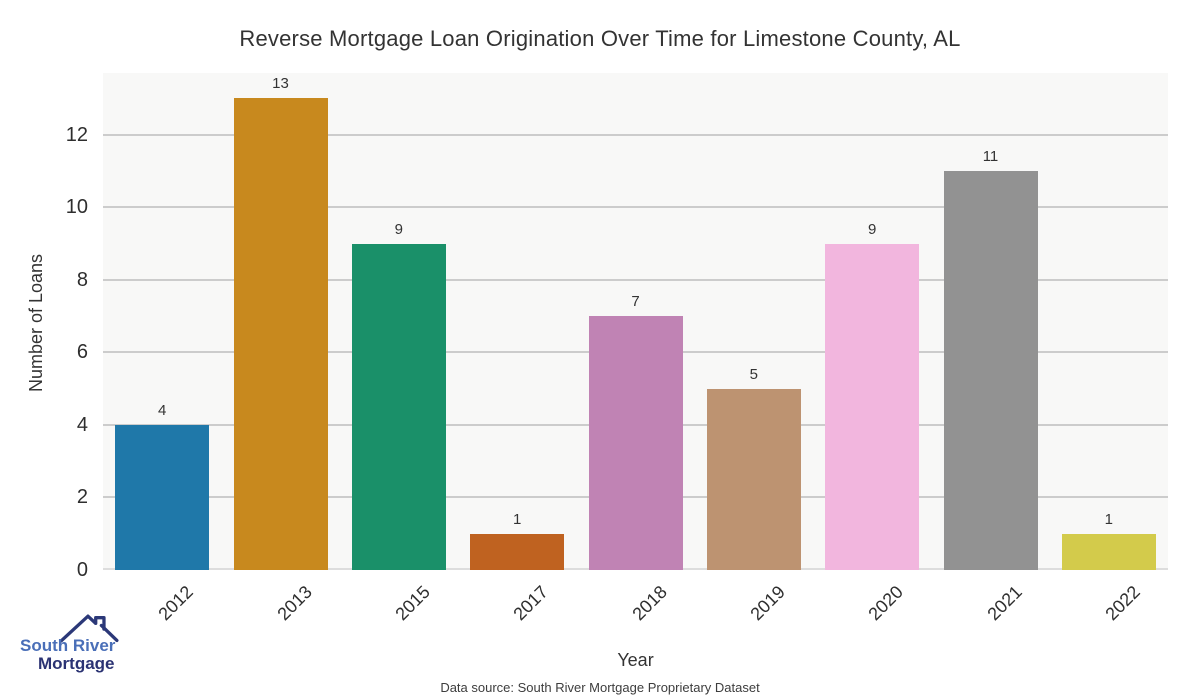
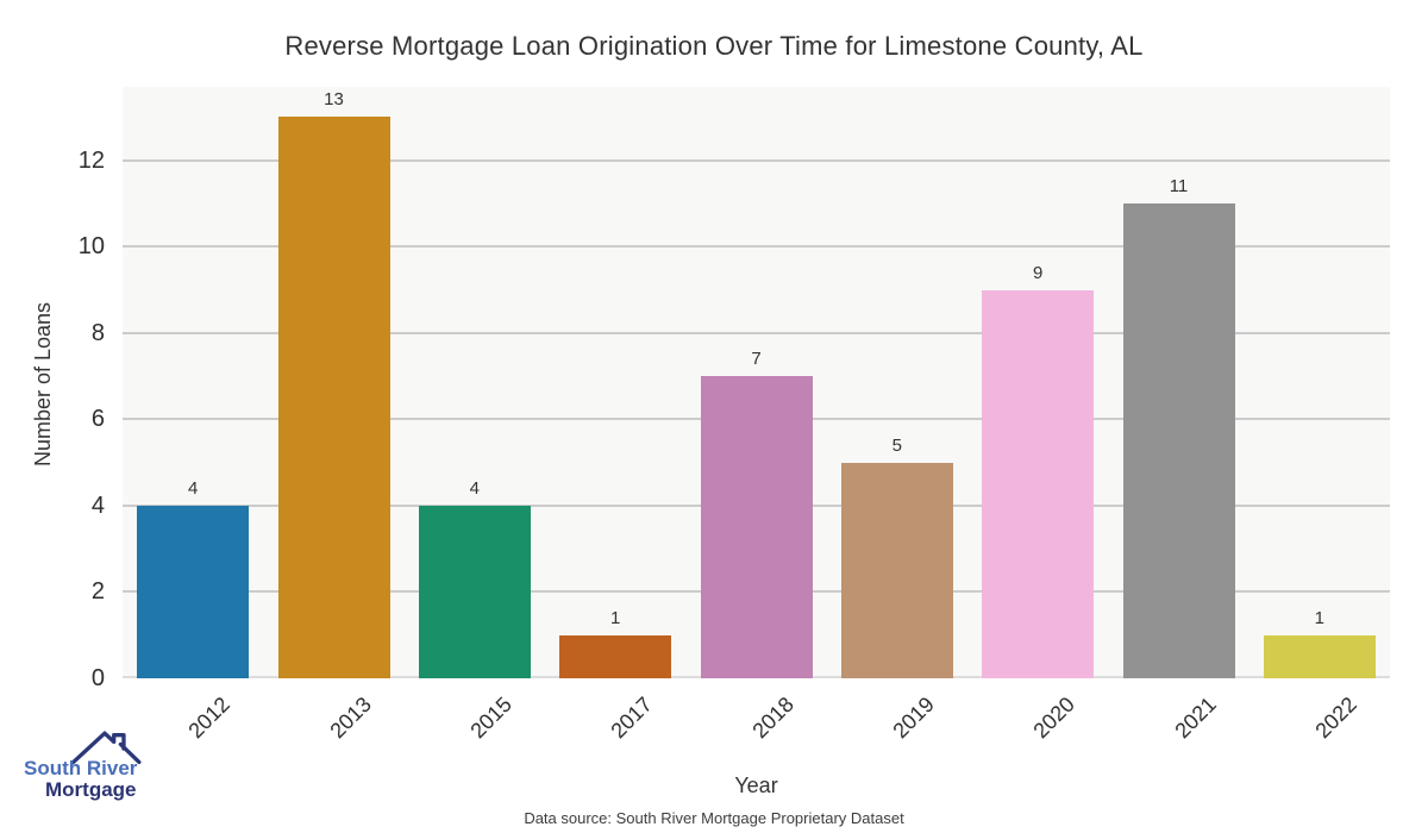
2015: 9 -> 4
